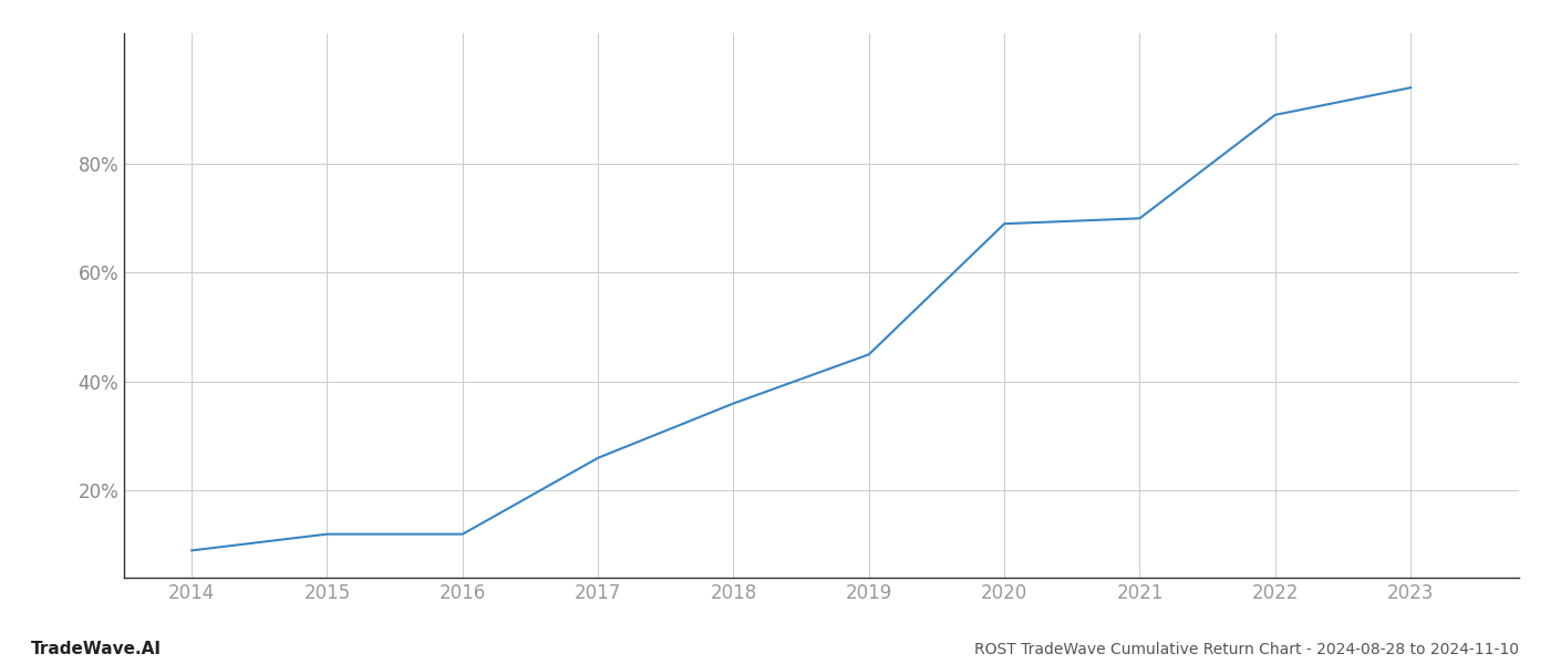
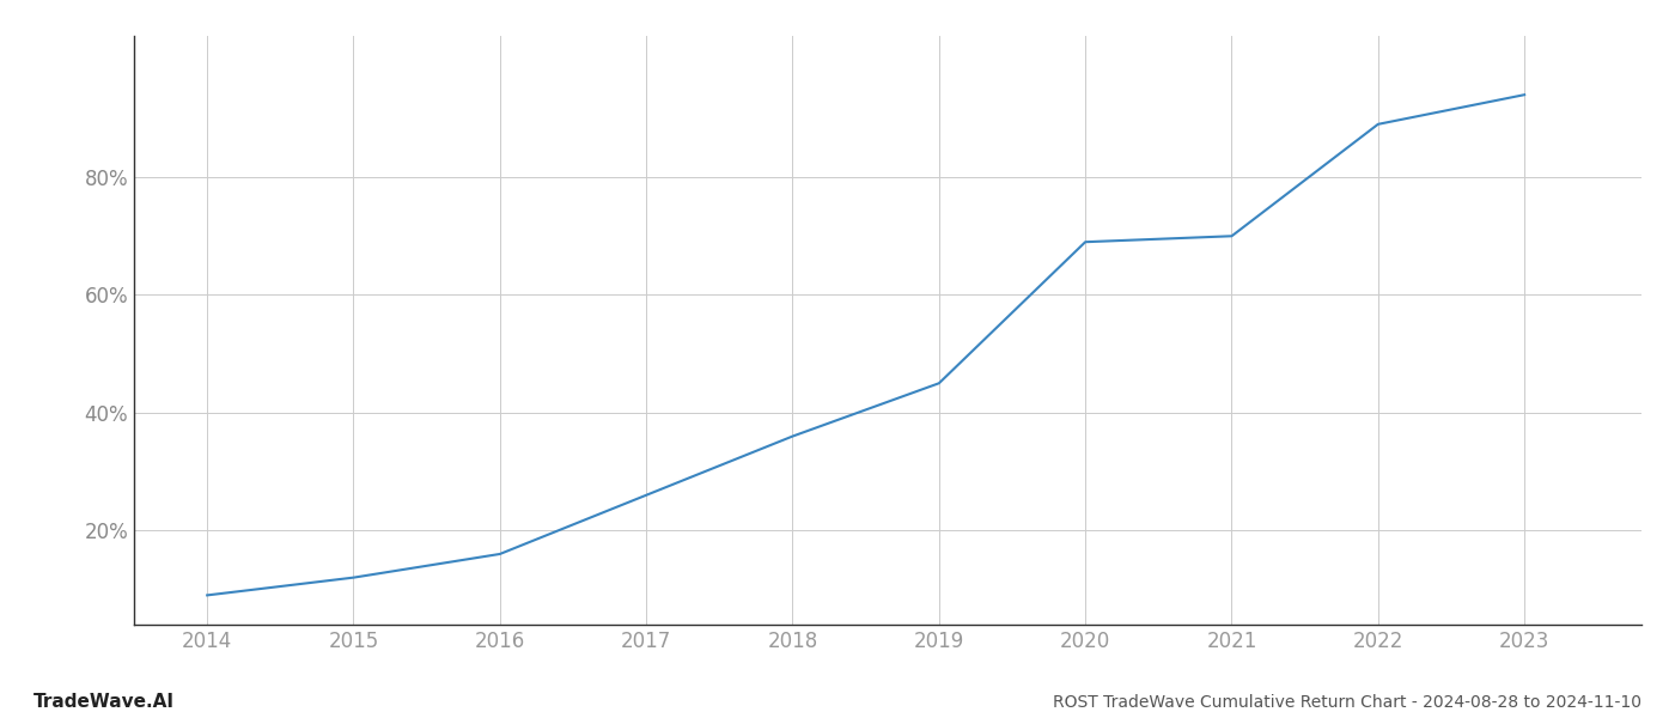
2016: 12% -> 16%
